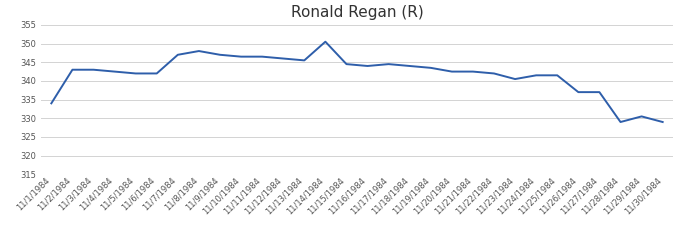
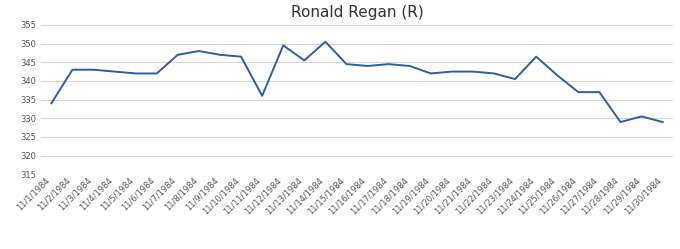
11/11/1984: 346.5 -> 336.0
11/12/1984: 346.0 -> 349.5
11/19/1984: 343.5 -> 342.0
11/24/1984: 341.5 -> 346.5
